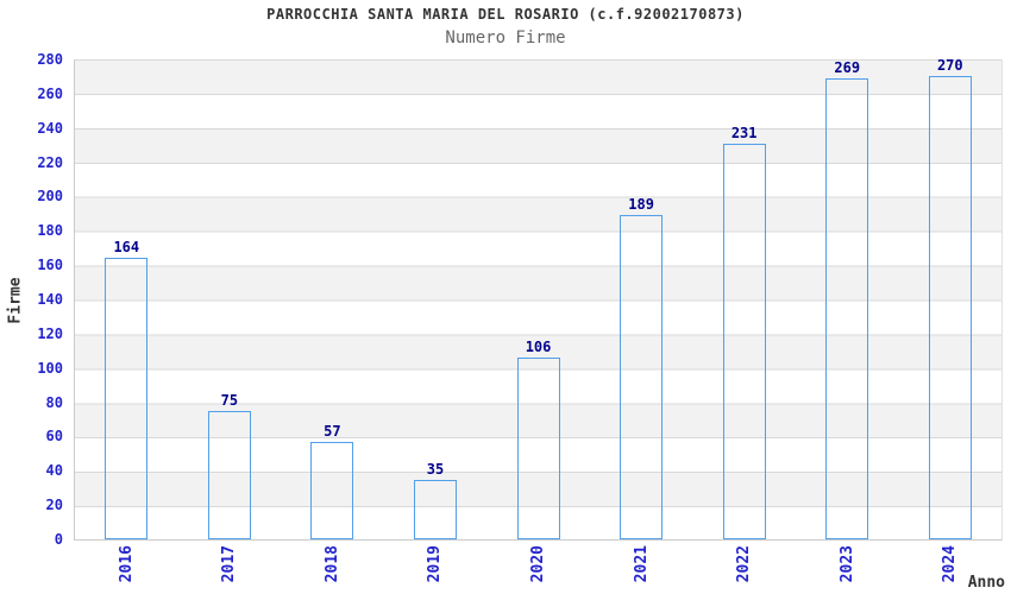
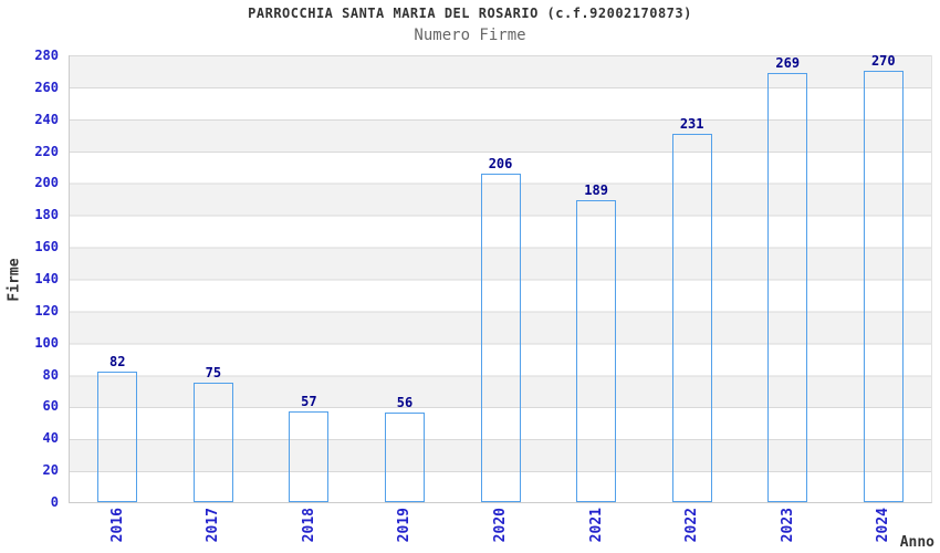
2016: 164 -> 82
2019: 35 -> 56
2020: 106 -> 206
